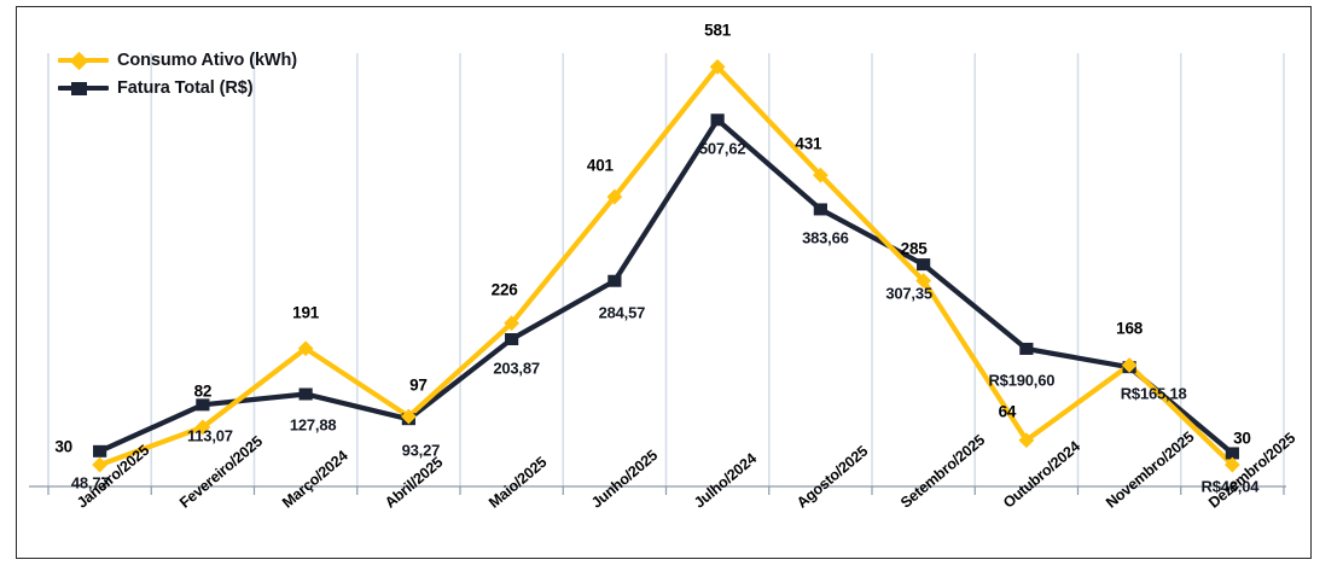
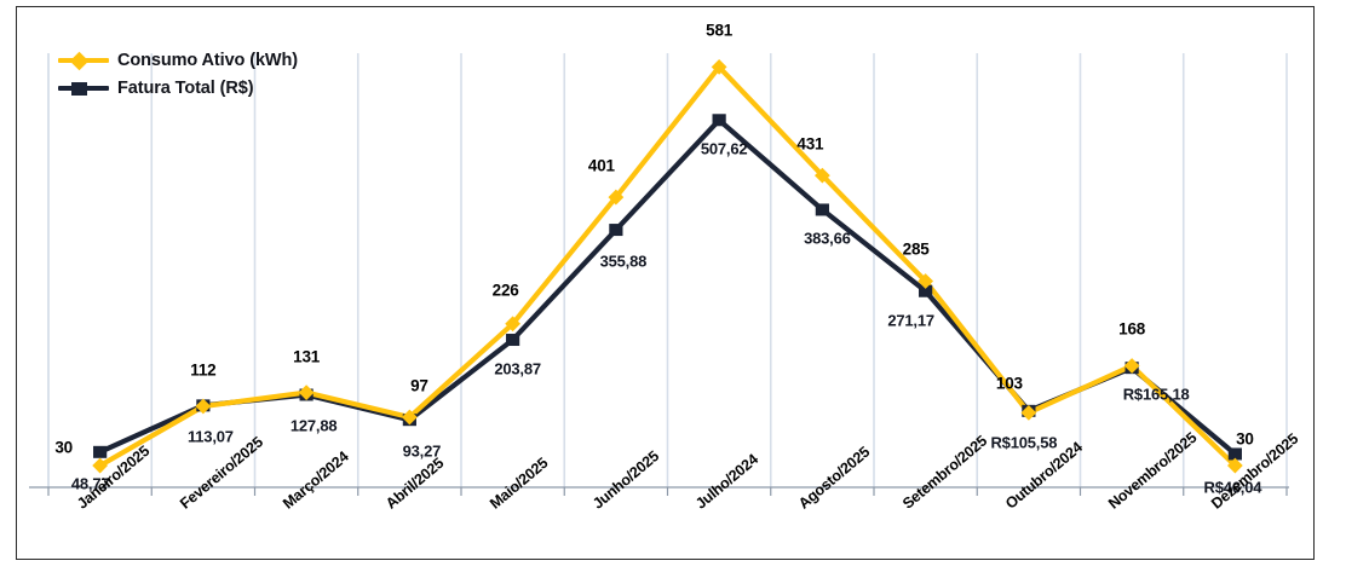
Consumo Ativo (kWh)/Fevereiro/2025: 82 -> 112
Consumo Ativo (kWh)/Março/2024: 191 -> 131
Fatura Total (R$)/Junho/2025: 284,57 -> 355,88
Fatura Total (R$)/Setembro/2025: 307,35 -> 271,17
Consumo Ativo (kWh)/Outubro/2024: 64 -> 103
Fatura Total (R$)/Outubro/2024: 190,60 -> 105,58
